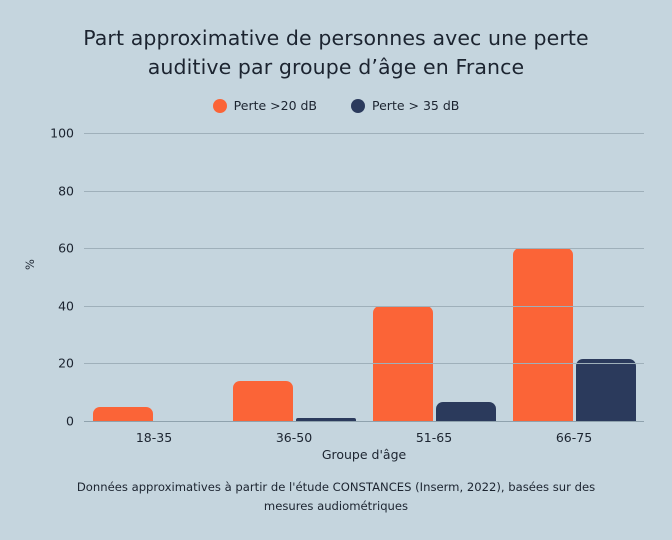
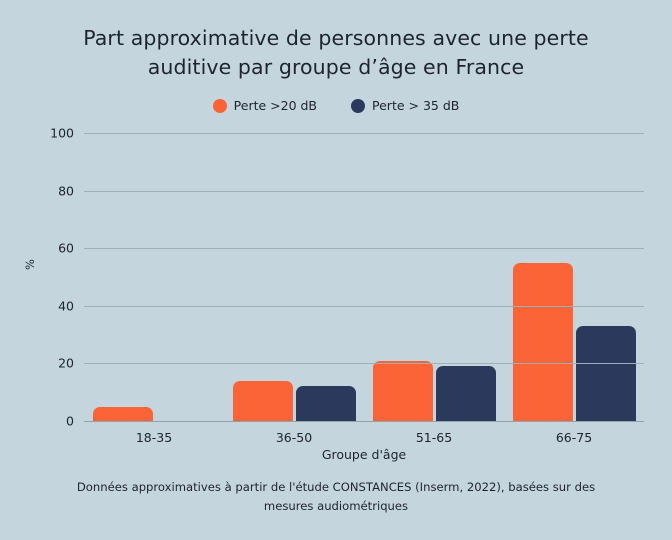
Perte > 35 dB/36-50: 1 -> 12
Perte >20 dB/51-65: 40 -> 21
Perte > 35 dB/51-65: 6 -> 19
Perte >20 dB/66-75: 60 -> 55
Perte > 35 dB/66-75: 22 -> 33
